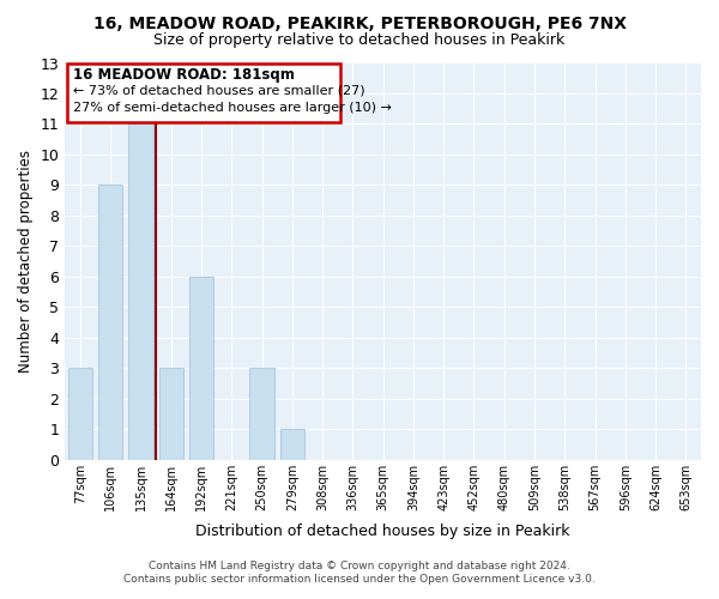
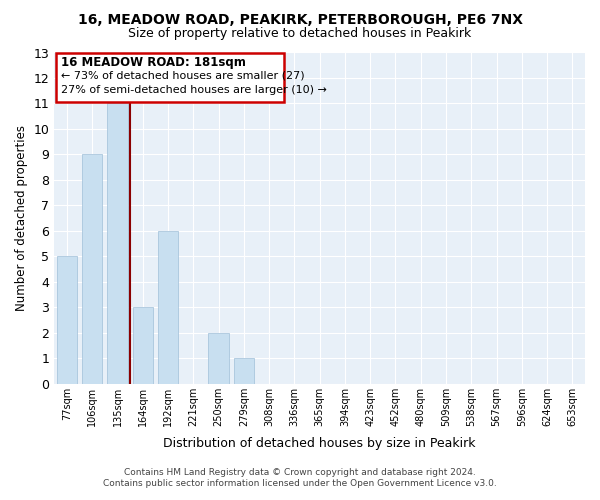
77sqm: 3 -> 5
250sqm: 3 -> 2
